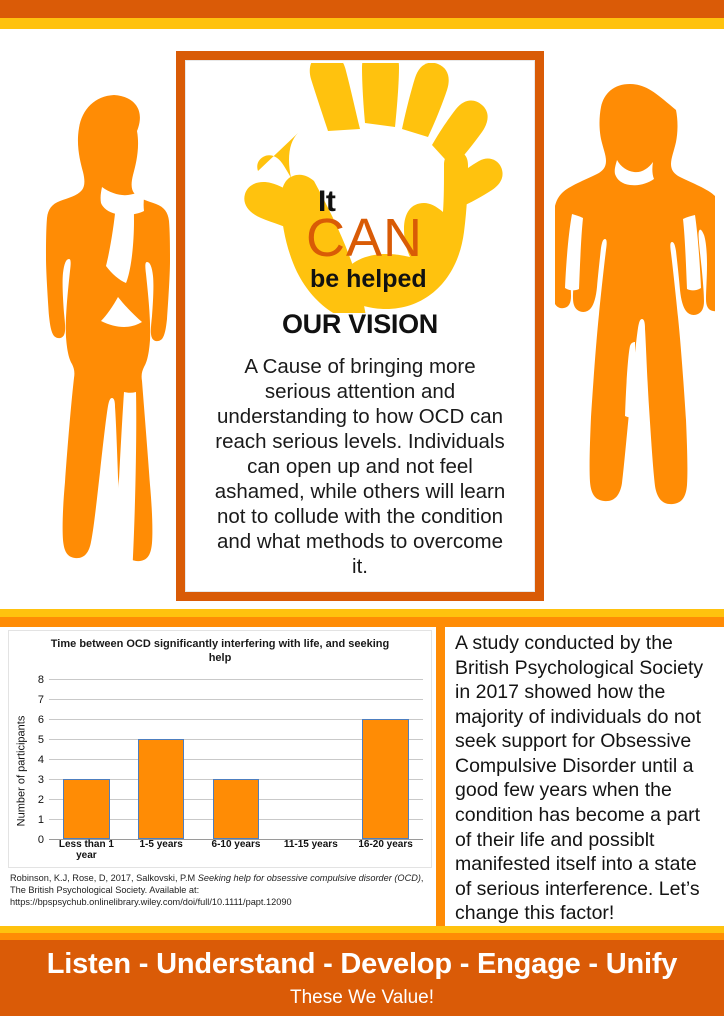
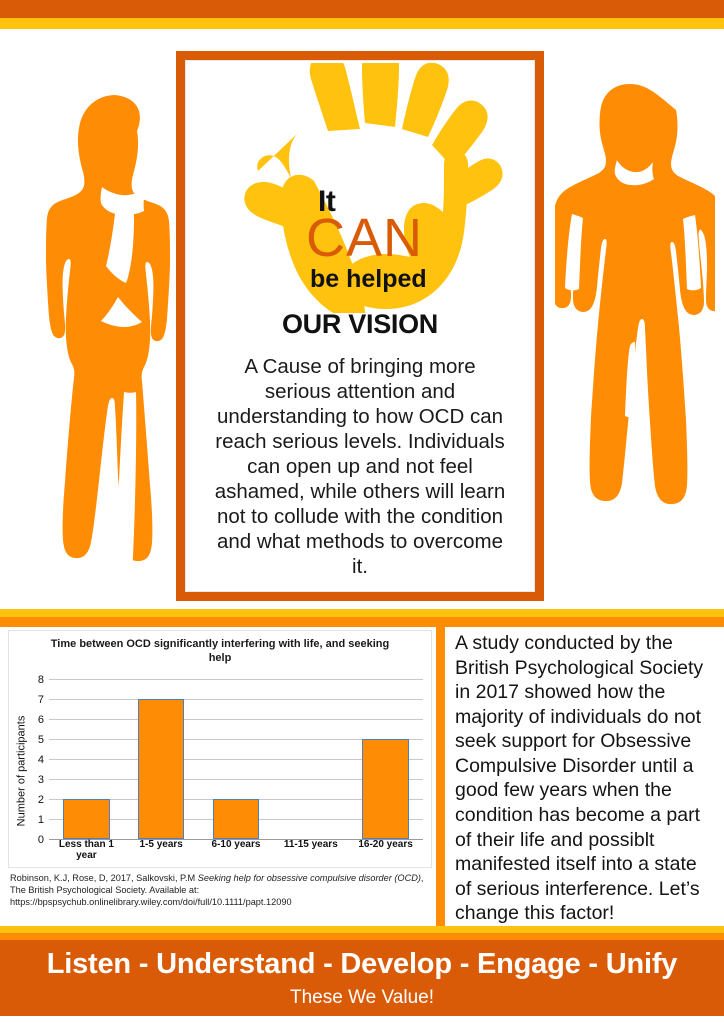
Less than 1 year: 3 -> 2
1-5 years: 5 -> 7
6-10 years: 3 -> 2
16-20 years: 6 -> 5
